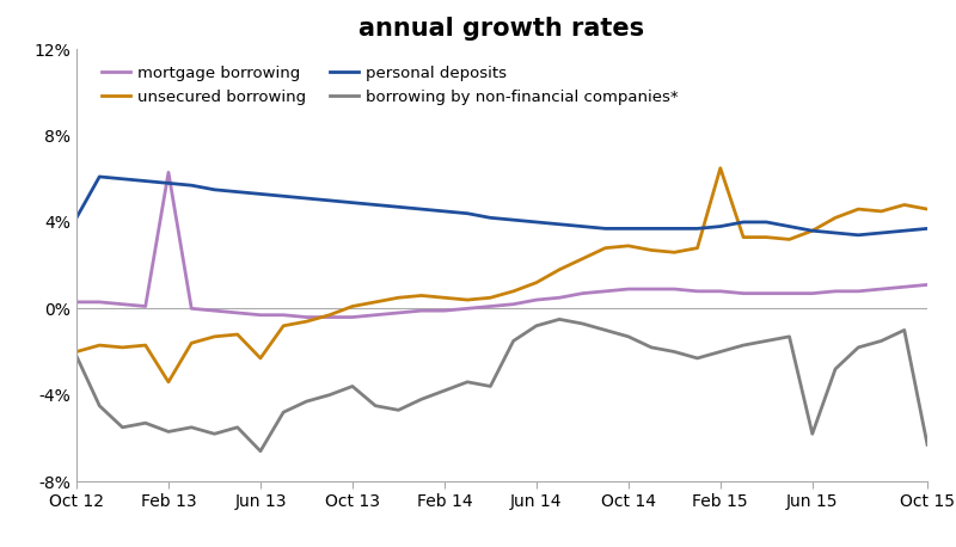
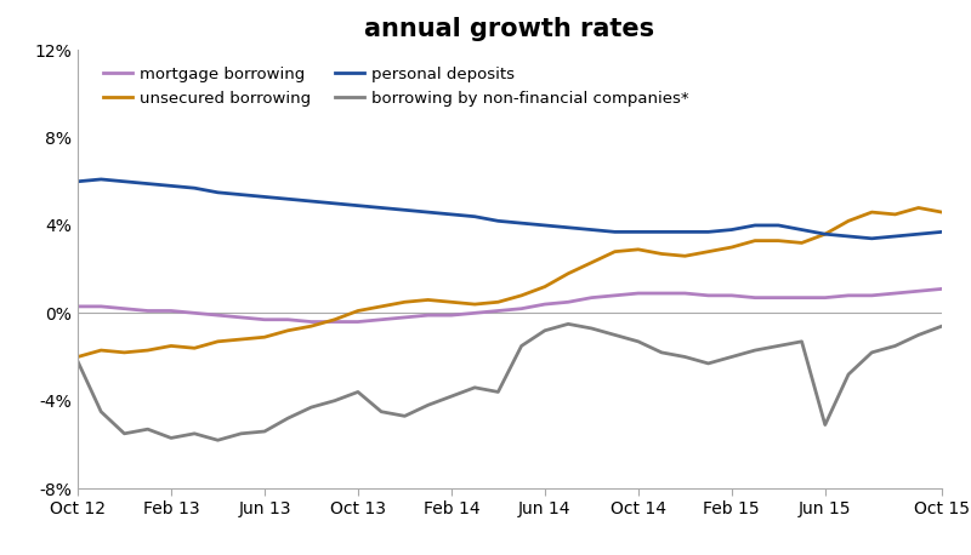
personal deposits/Oct 12: 4.2% -> 6.0%
mortgage borrowing/Feb 13: 6.3% -> 0.1%
unsecured borrowing/Feb 13: -3.4% -> -1.5%
unsecured borrowing/Jun 13: -2.3% -> -1.1%
borrowing by non-financial companies*/Jun 13: -6.6% -> -5.4%
unsecured borrowing/Feb 15: 6.5% -> 3.0%
borrowing by non-financial companies*/Jun 15: -5.8% -> -5.1%
borrowing by non-financial companies*/Oct 15: -6.3% -> -0.6%
